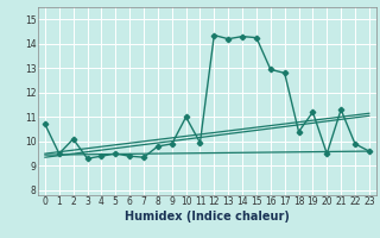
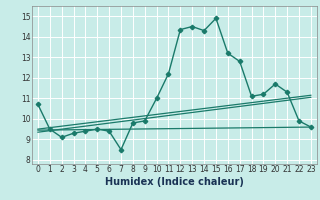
2: 10.10 -> 9.10
7: 9.35 -> 8.50
11: 9.95 -> 12.20
13: 14.20 -> 14.50
15: 14.25 -> 14.90
16: 12.95 -> 13.20
18: 10.40 -> 11.10
20: 9.50 -> 11.70
